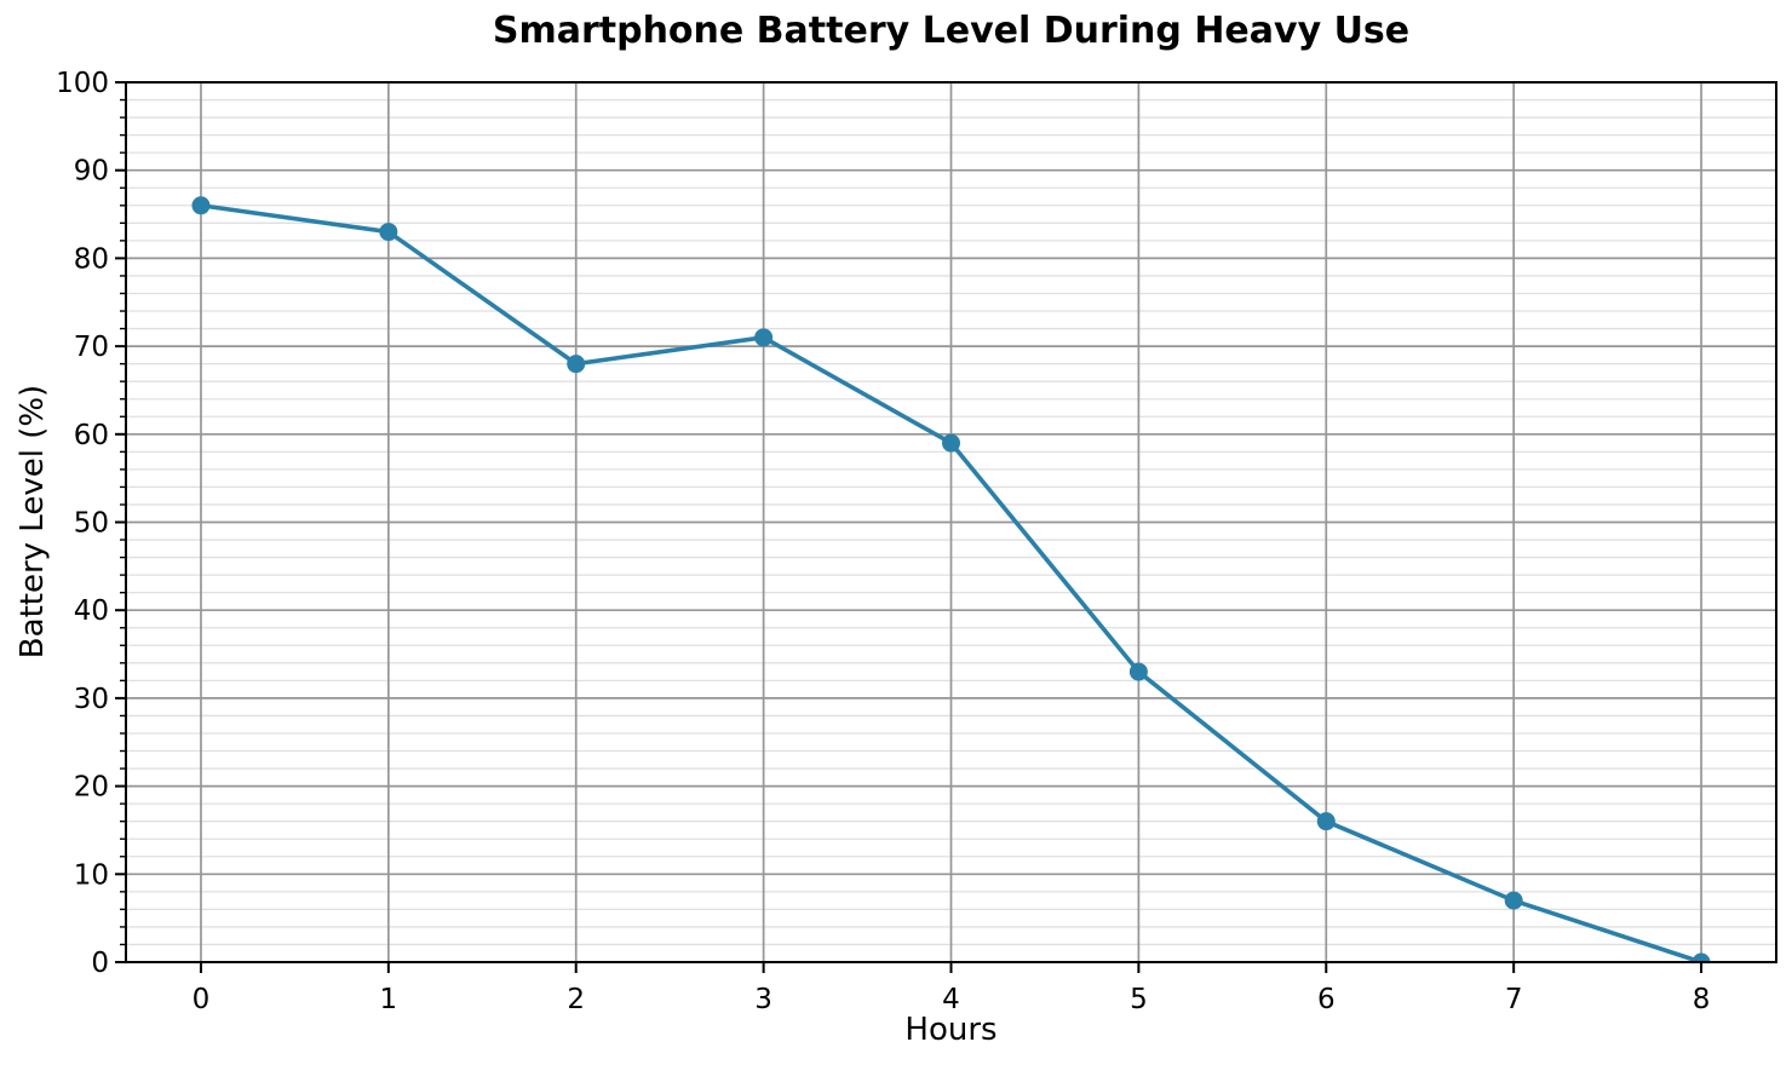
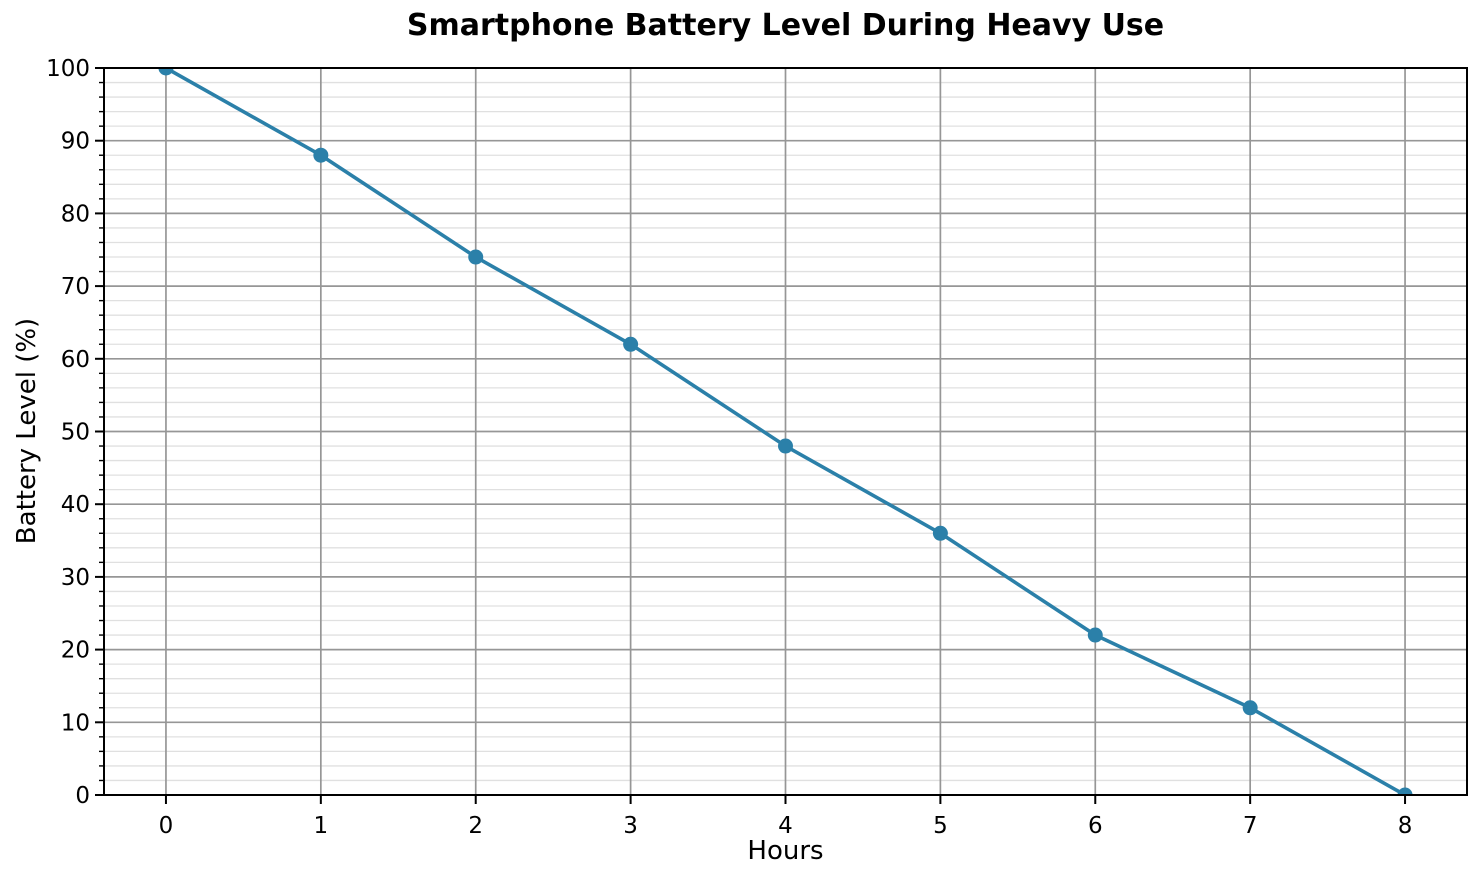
0: 86 -> 100
1: 83 -> 88
2: 68 -> 74
3: 71 -> 62
4: 59 -> 48
5: 33 -> 36
6: 16 -> 22
7: 7 -> 12
